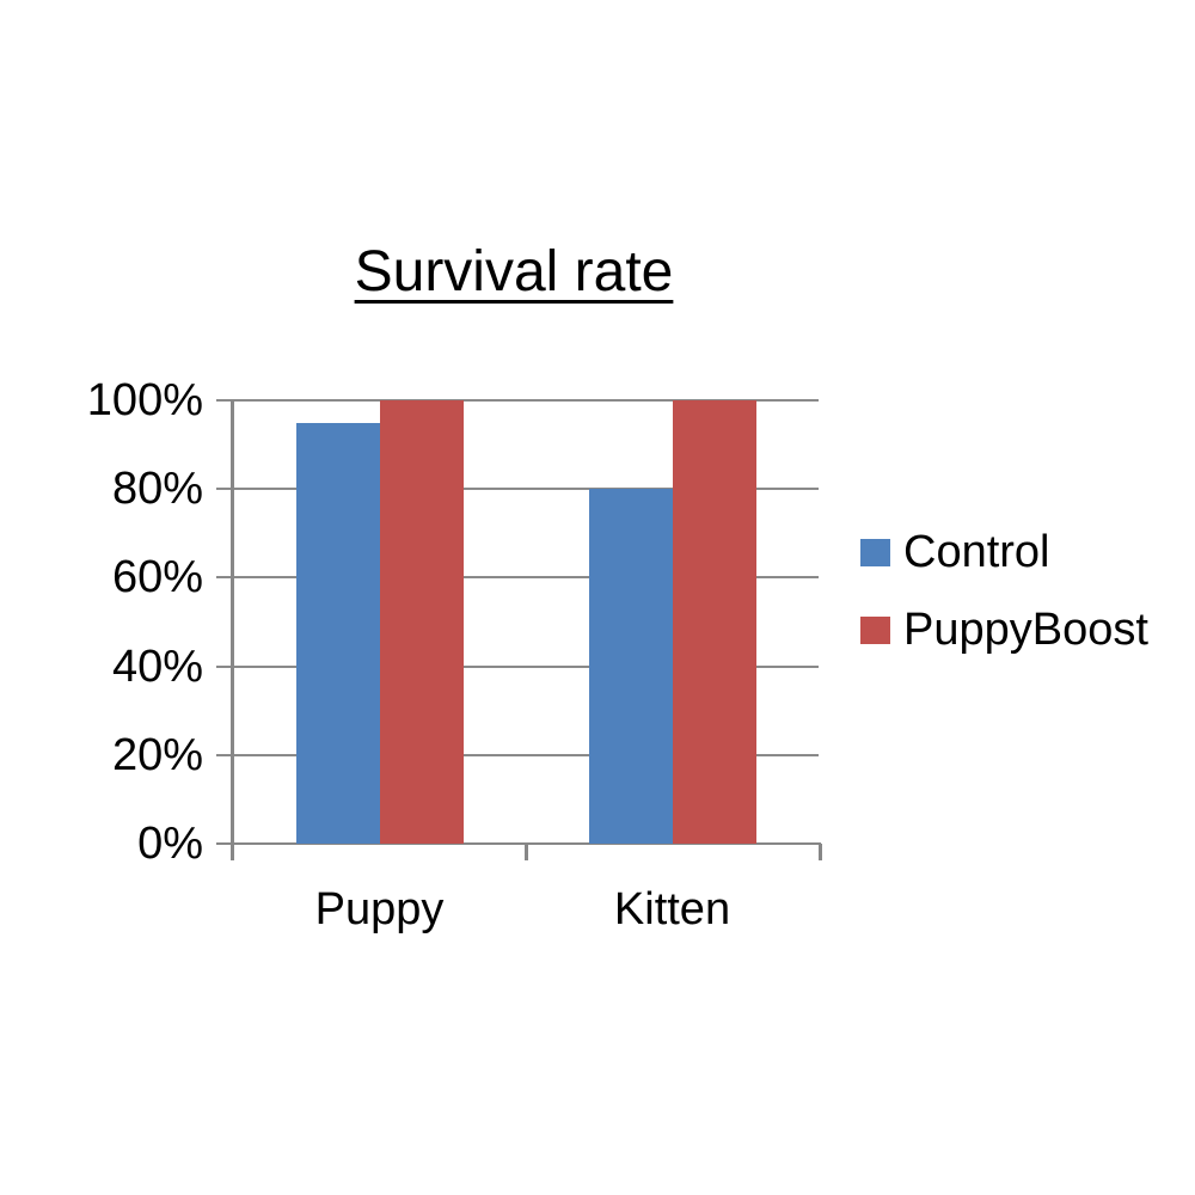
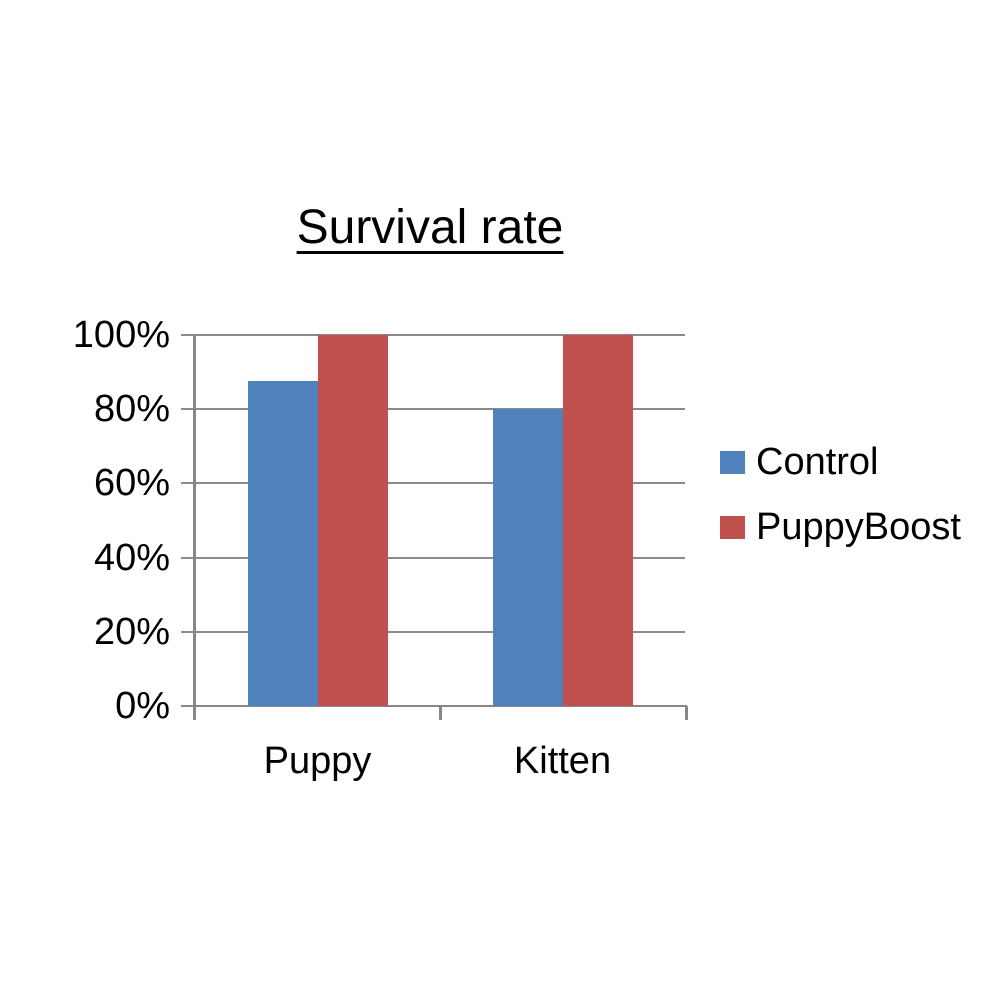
Control/Puppy: 95% -> 88%
